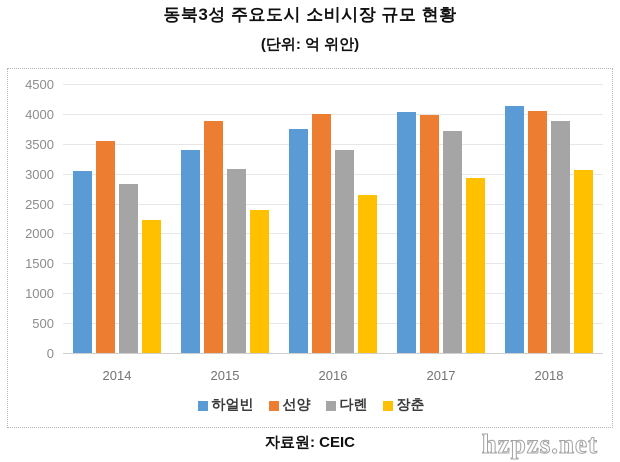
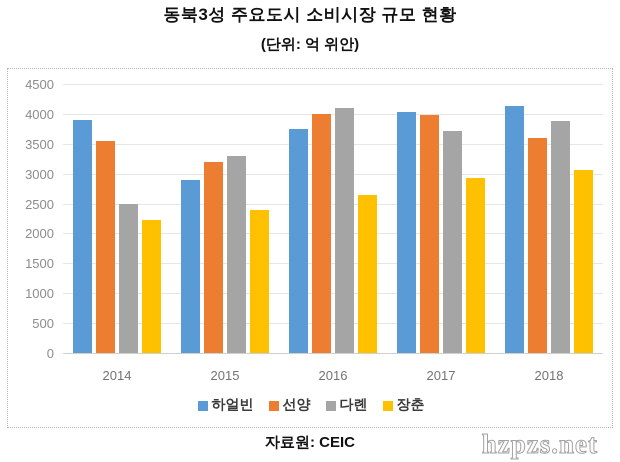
하얼빈/2014: 3000 -> 3900
다롄/2014: 2800 -> 2500
하얼빈/2015: 3400 -> 2900
선양/2015: 3900 -> 3200
다롄/2015: 3100 -> 3300
다롄/2016: 3400 -> 4100
선양/2018: 4000 -> 3600
